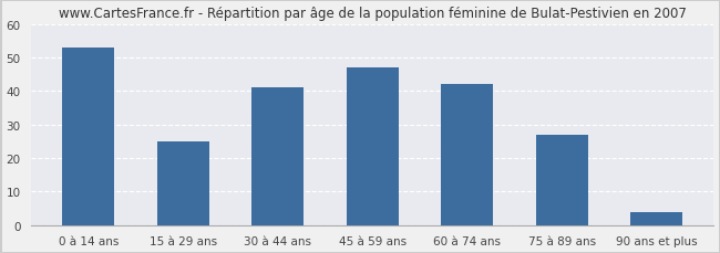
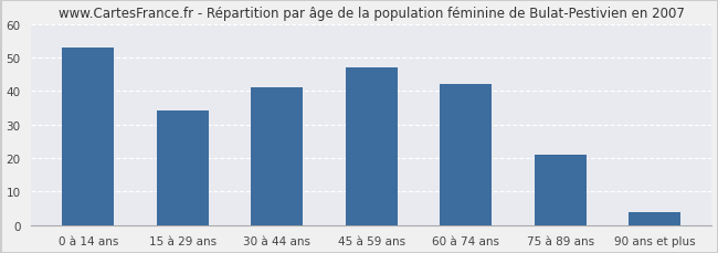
15 à 29 ans: 25 -> 34
75 à 89 ans: 27 -> 21
